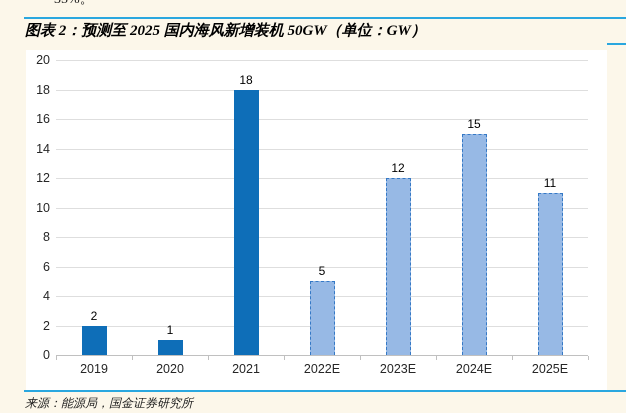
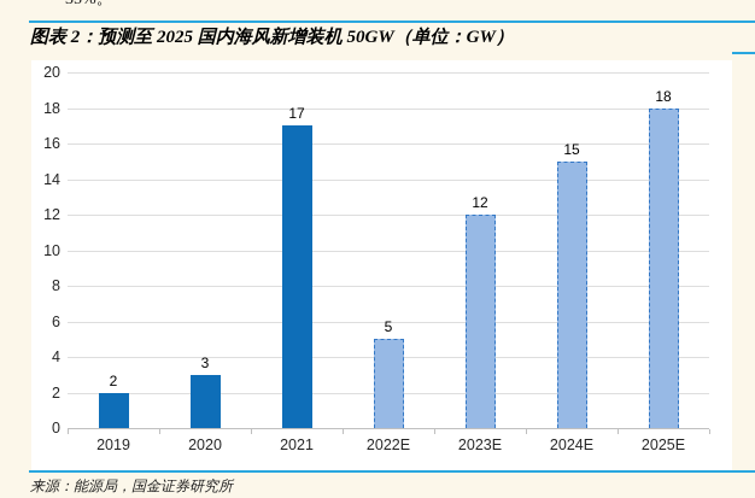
2020: 1 -> 3
2021: 18 -> 17
2025E: 11 -> 18
